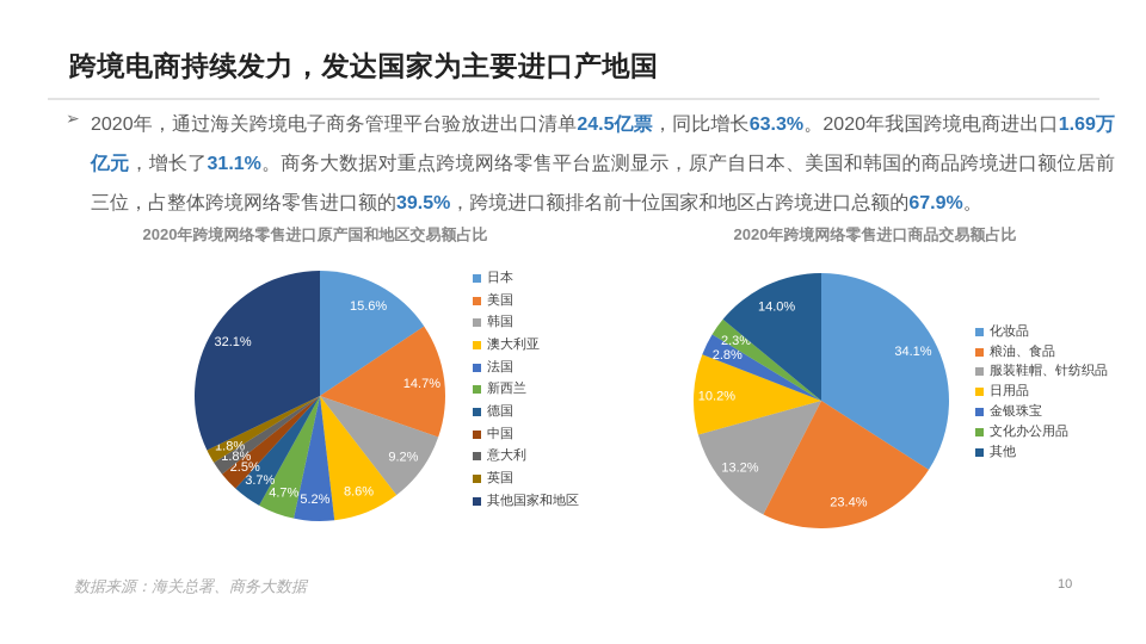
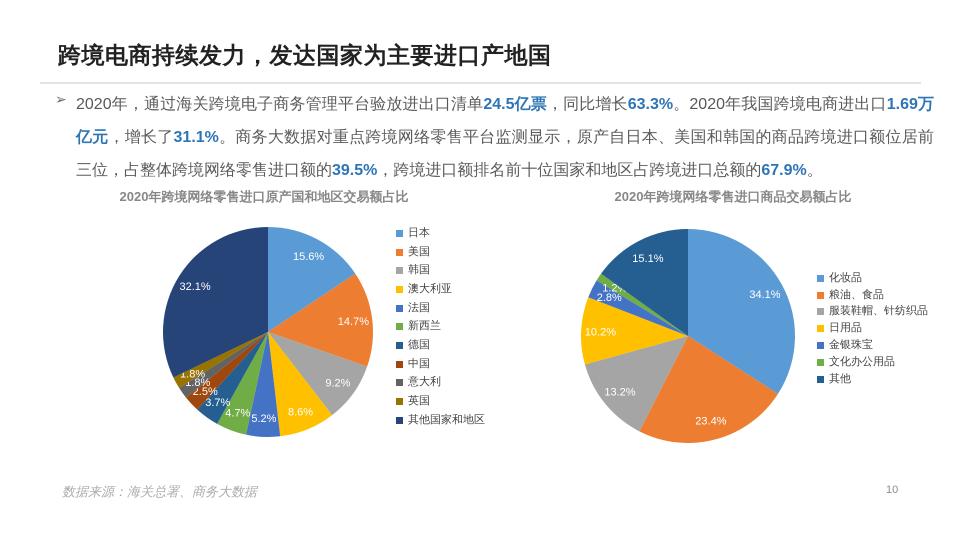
2020年跨境网络零售进口商品交易额占比/文化办公用品: 2.3% -> 1.2%
2020年跨境网络零售进口商品交易额占比/其他: 14.0% -> 15.1%
